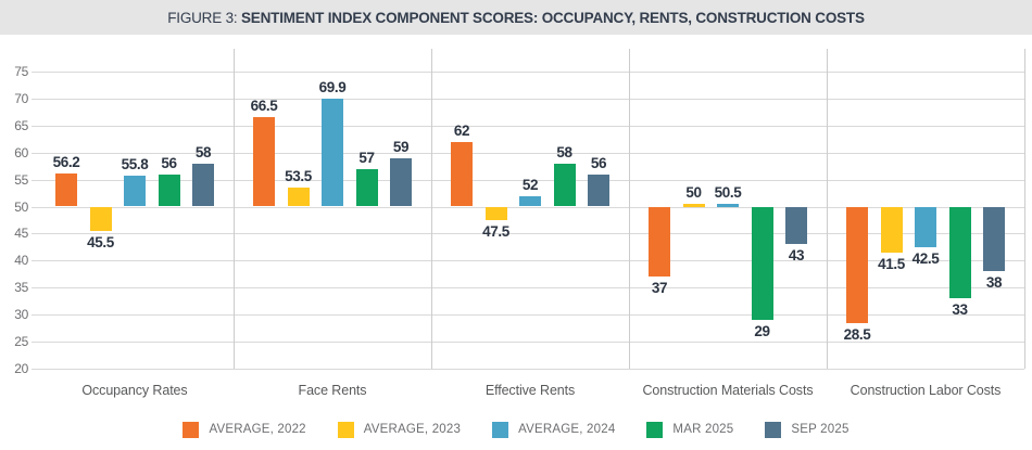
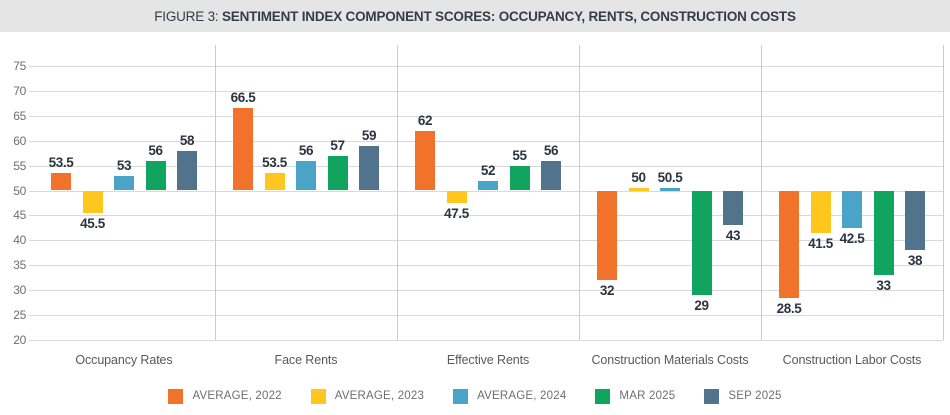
AVERAGE, 2022/Occupancy Rates: 56.2 -> 53.5
AVERAGE, 2024/Occupancy Rates: 55.8 -> 53
AVERAGE, 2024/Face Rents: 69.9 -> 56
MAR 2025/Effective Rents: 58 -> 55
AVERAGE, 2022/Construction Materials Costs: 37 -> 32
